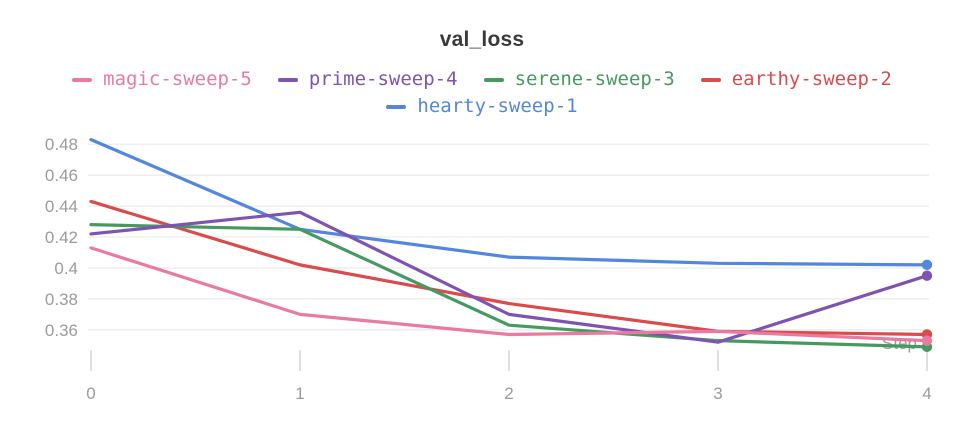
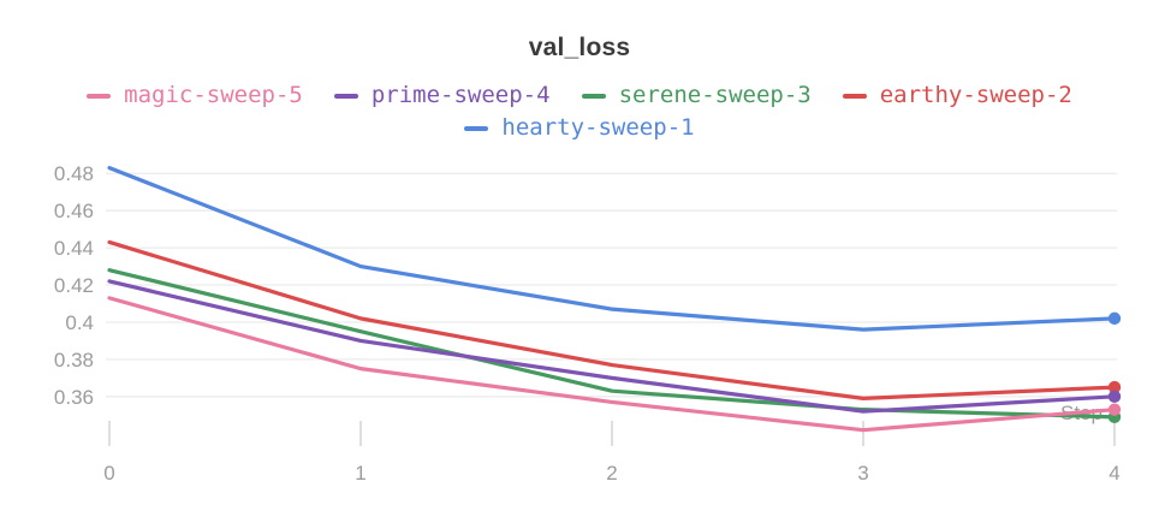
magic-sweep-5/1: 0.370 -> 0.375
prime-sweep-4/1: 0.436 -> 0.390
serene-sweep-3/1: 0.425 -> 0.395
hearty-sweep-1/1: 0.425 -> 0.430
magic-sweep-5/3: 0.359 -> 0.342
hearty-sweep-1/3: 0.403 -> 0.396
prime-sweep-4/4: 0.395 -> 0.360
earthy-sweep-2/4: 0.357 -> 0.365
